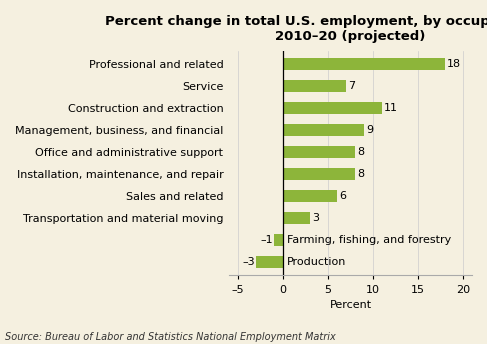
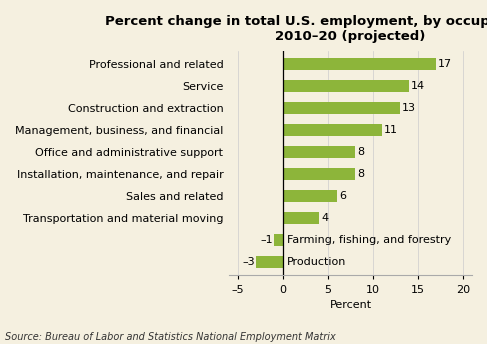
Professional and related: 18 -> 17
Service: 7 -> 14
Construction and extraction: 11 -> 13
Management, business, and financial: 9 -> 11
Transportation and material moving: 3 -> 4
